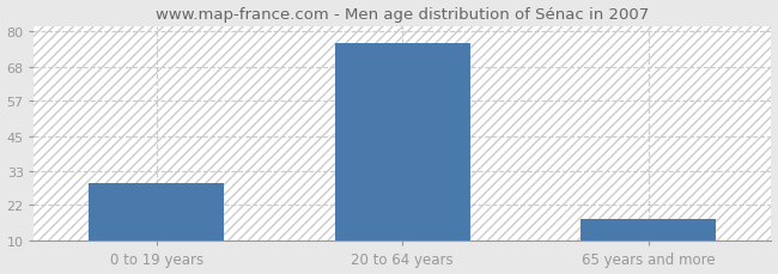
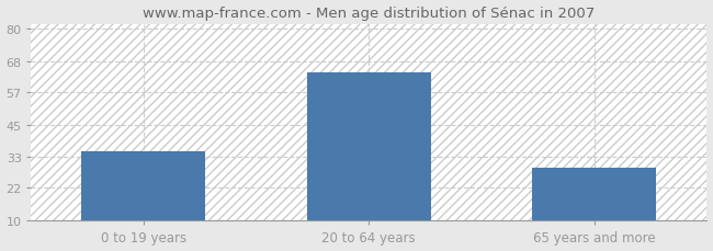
0 to 19 years: 29 -> 35
20 to 64 years: 76 -> 64
65 years and more: 17 -> 29
